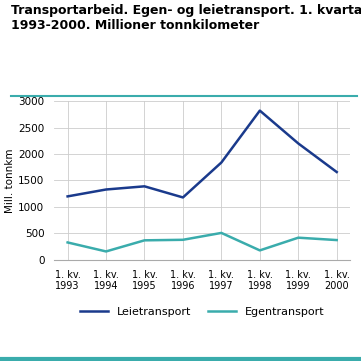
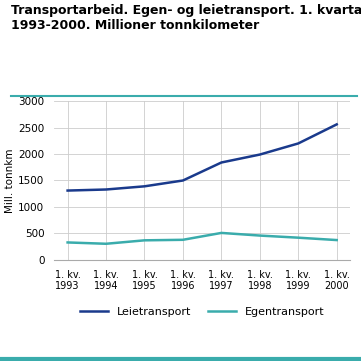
Leietransport/1. kv. 1993: 1200 -> 1310
Egentransport/1. kv. 1994: 160 -> 300
Leietransport/1. kv. 1996: 1180 -> 1500
Leietransport/1. kv. 1998: 2820 -> 1990
Egentransport/1. kv. 1998: 180 -> 460
Leietransport/1. kv. 2000: 1660 -> 2560
